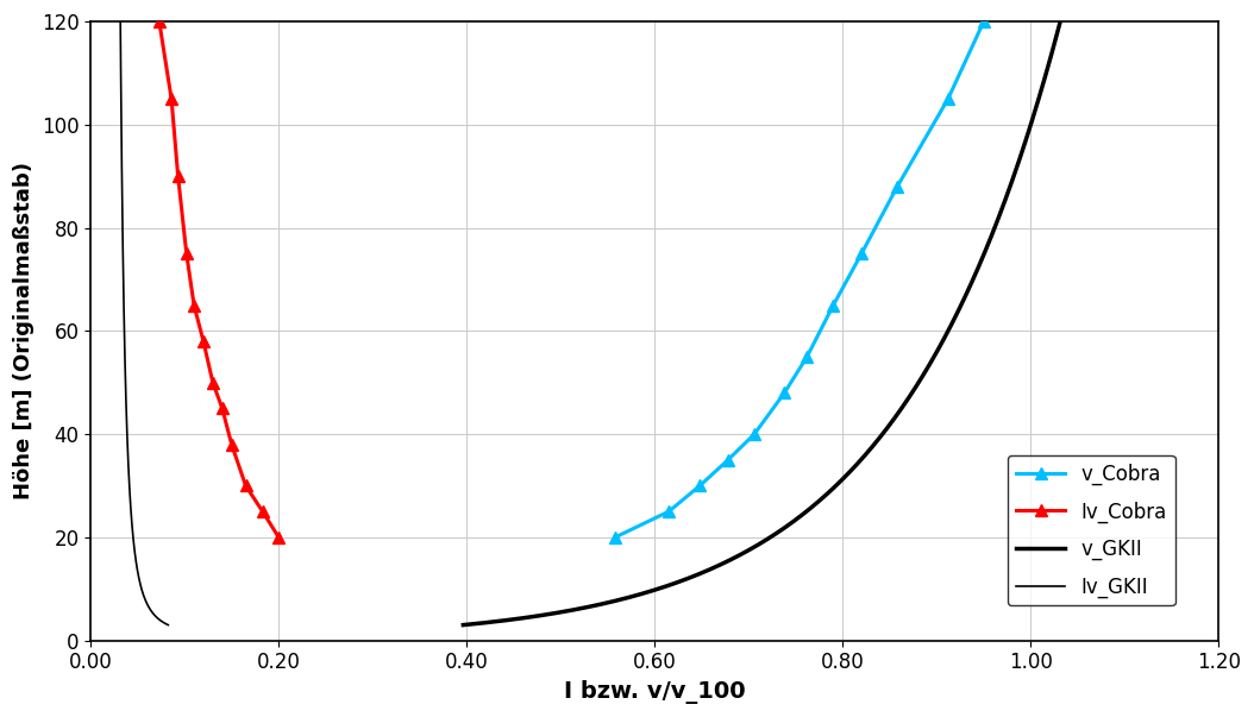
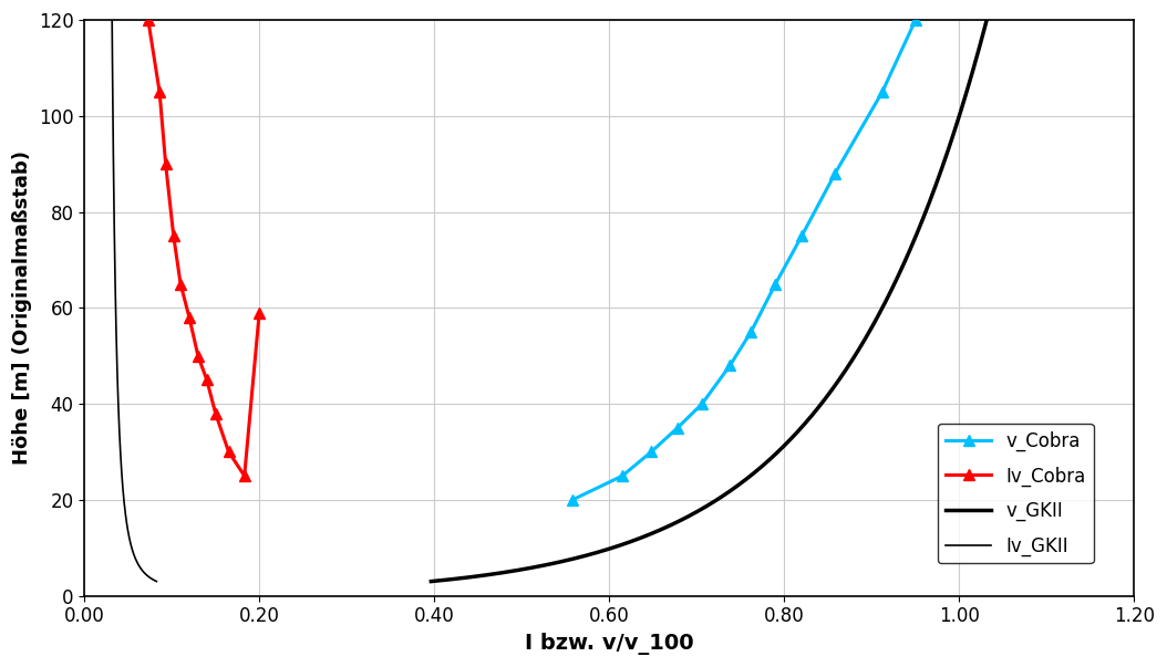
Iv_Cobra/0.20: 20 -> 59
